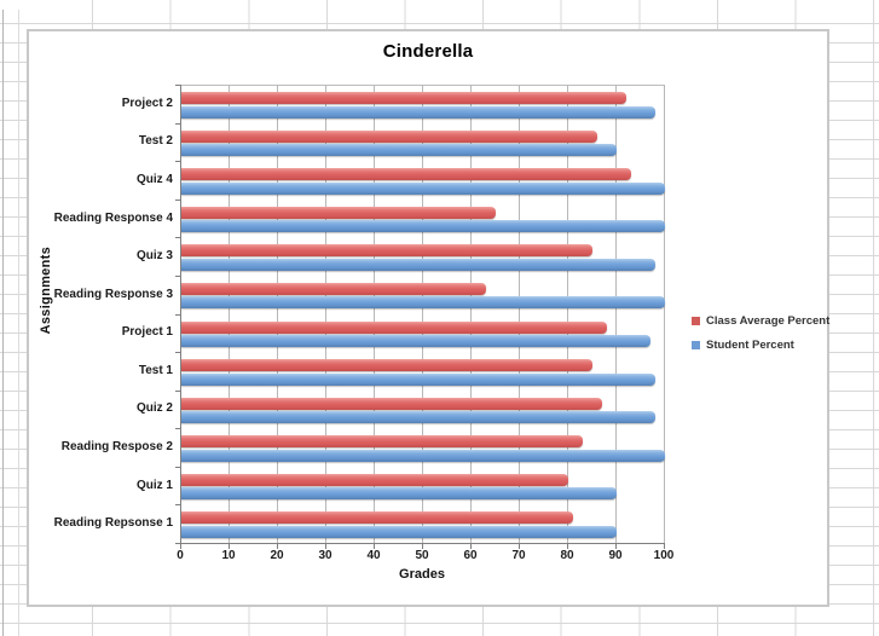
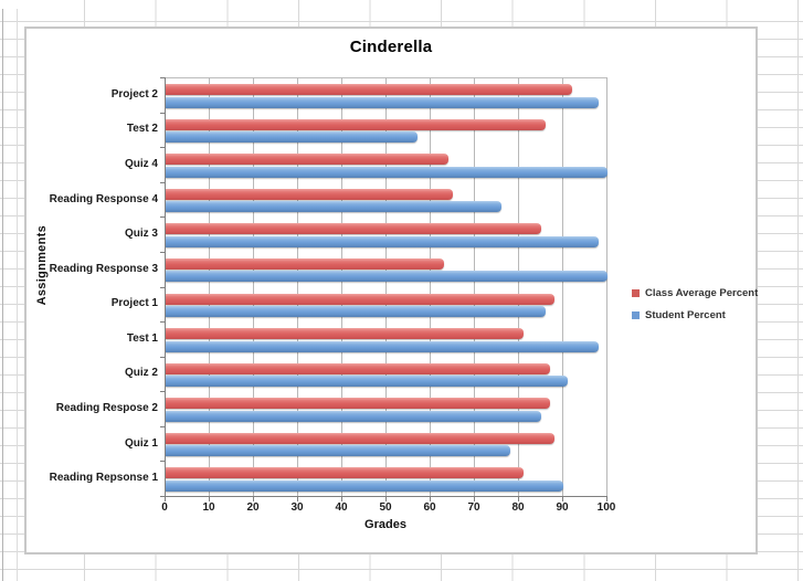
Student Percent/Test 2: 90 -> 57
Class Average Percent/Quiz 4: 93 -> 64
Student Percent/Reading Response 4: 100 -> 76
Student Percent/Project 1: 97 -> 86
Class Average Percent/Test 1: 85 -> 81
Student Percent/Quiz 2: 98 -> 91
Class Average Percent/Reading Respose 2: 83 -> 87
Student Percent/Reading Respose 2: 100 -> 85
Class Average Percent/Quiz 1: 80 -> 88
Student Percent/Quiz 1: 90 -> 78
